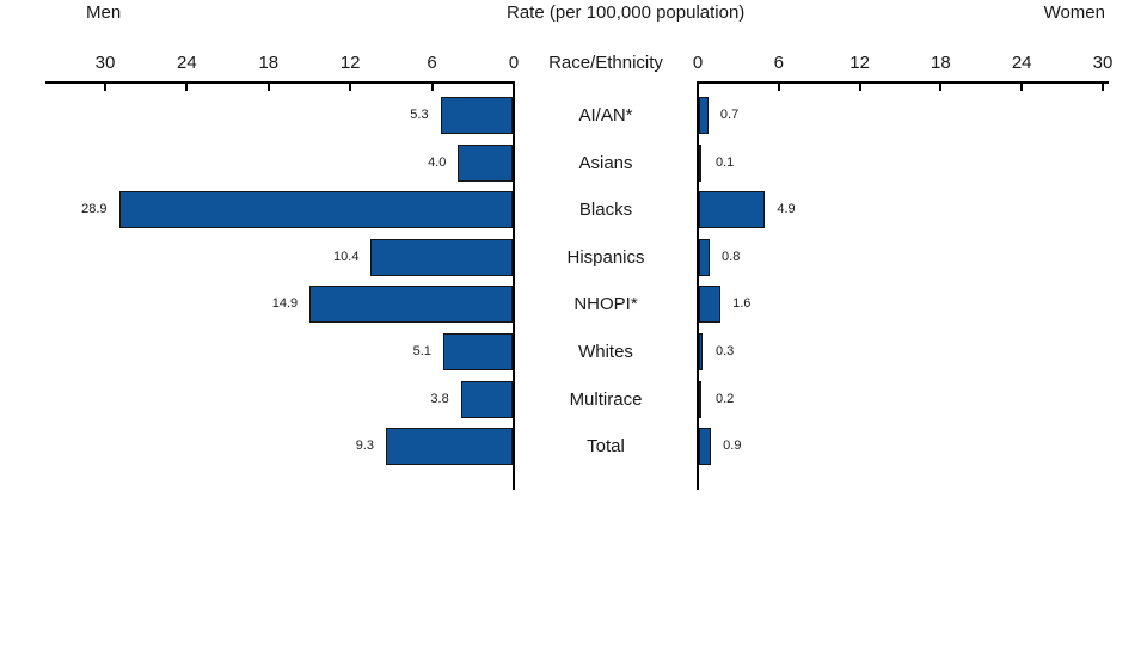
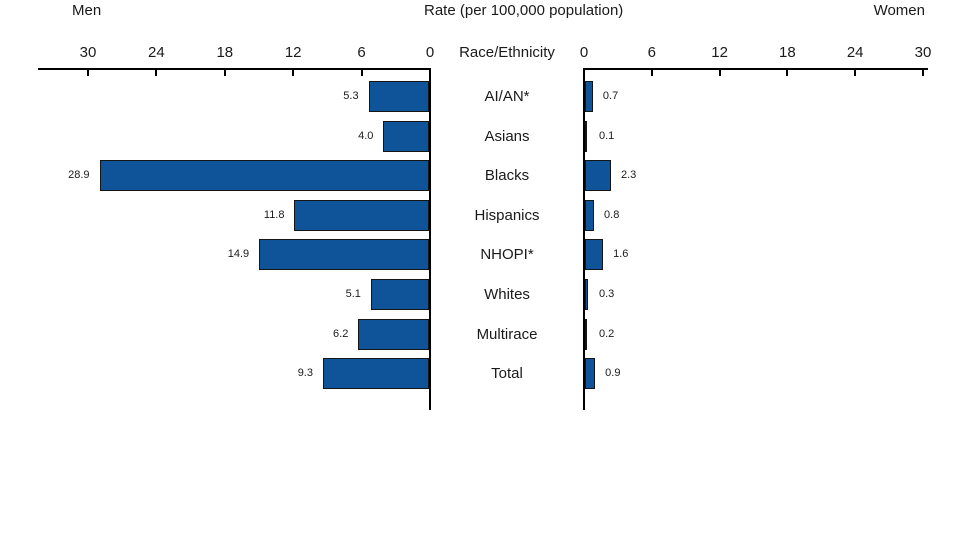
Women/Blacks: 4.9 -> 2.3
Men/Hispanics: 10.4 -> 11.8
Men/Multirace: 3.8 -> 6.2
